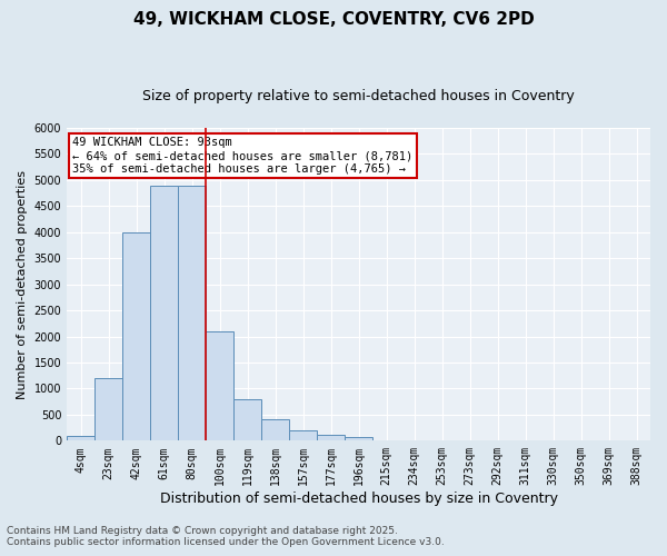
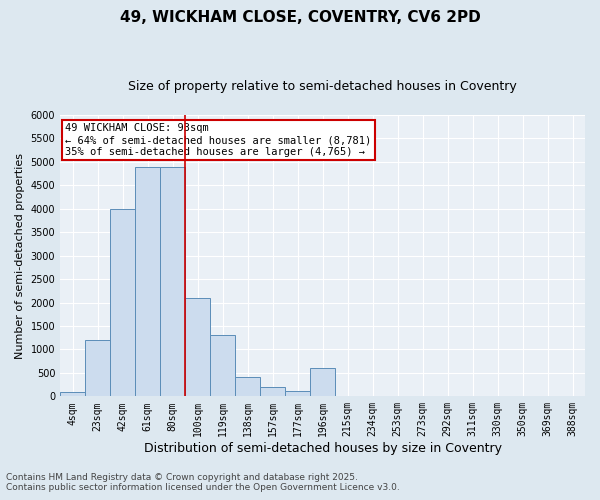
119sqm: 800 -> 1300
196sqm: 70 -> 600
